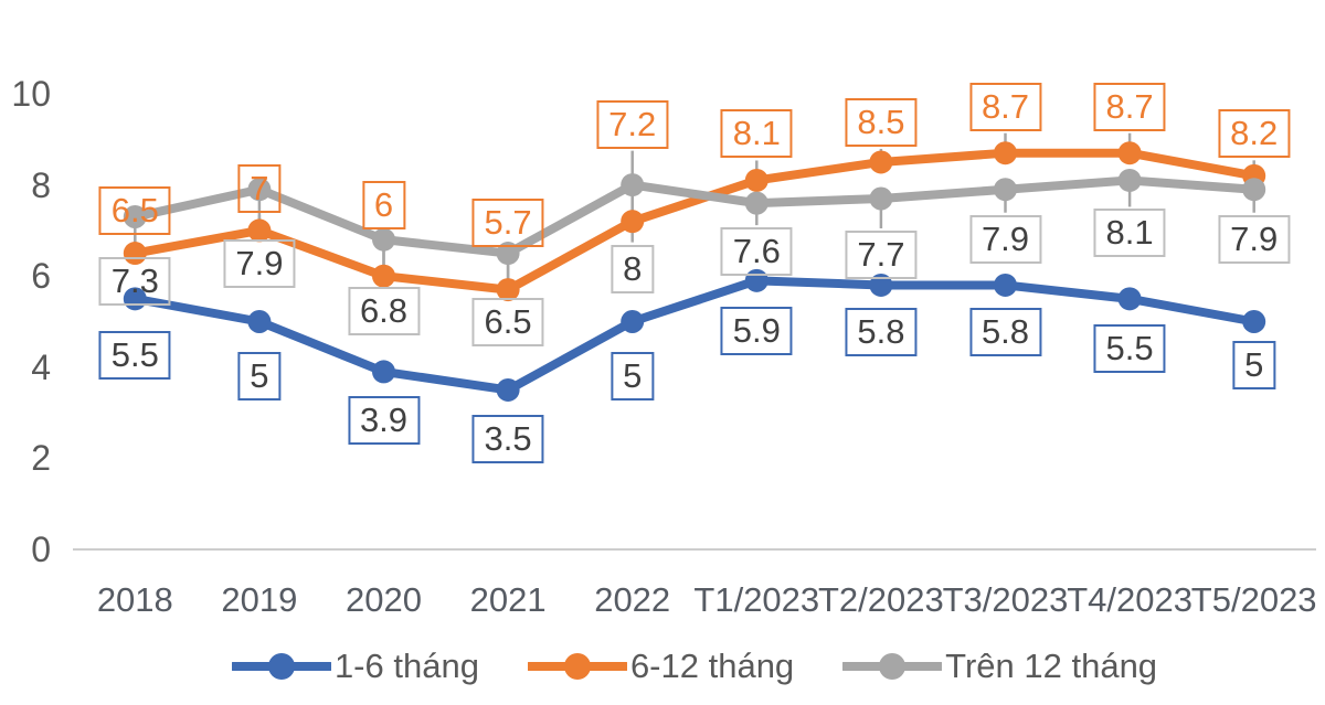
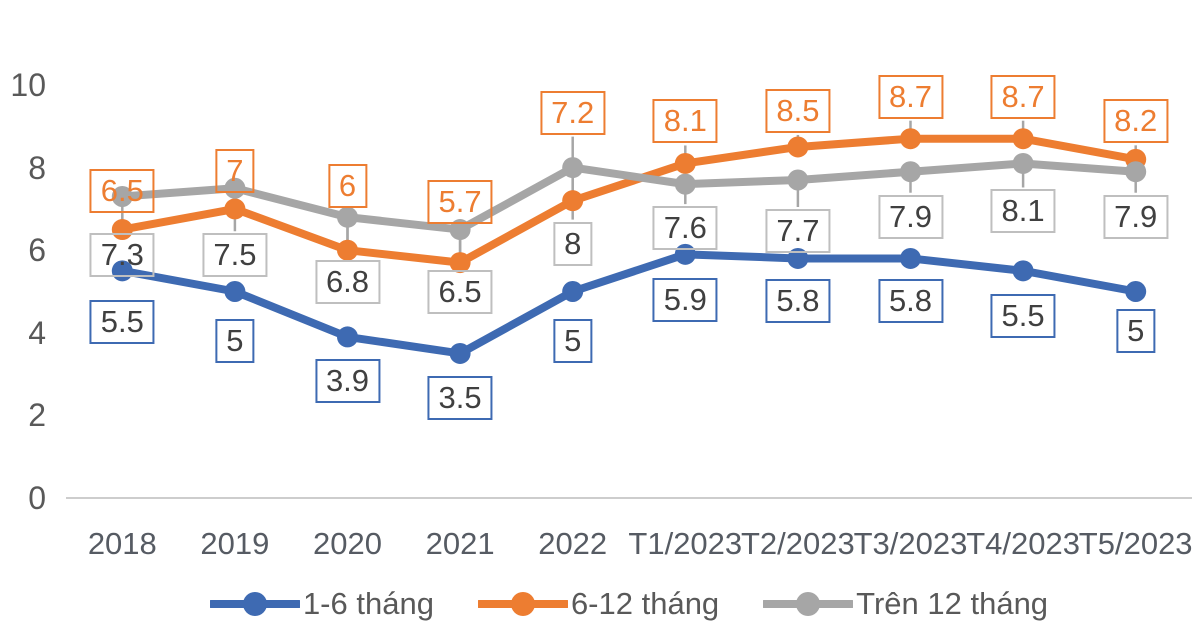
Trên 12 tháng/2019: 7.9 -> 7.5
